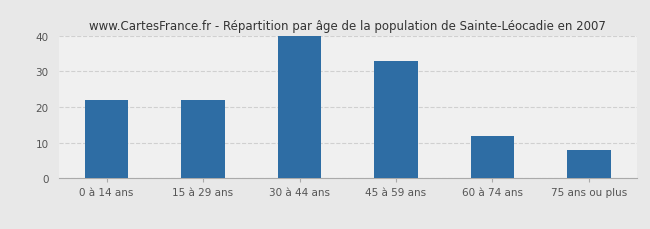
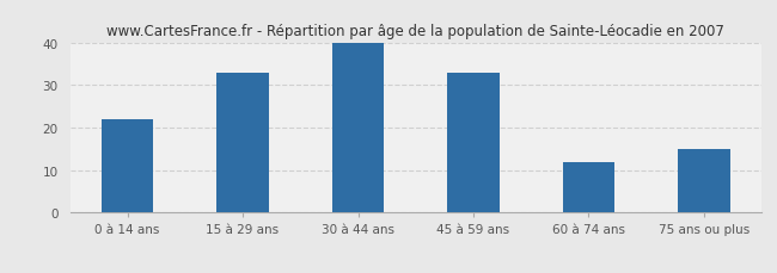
15 à 29 ans: 22 -> 33
75 ans ou plus: 8 -> 15
